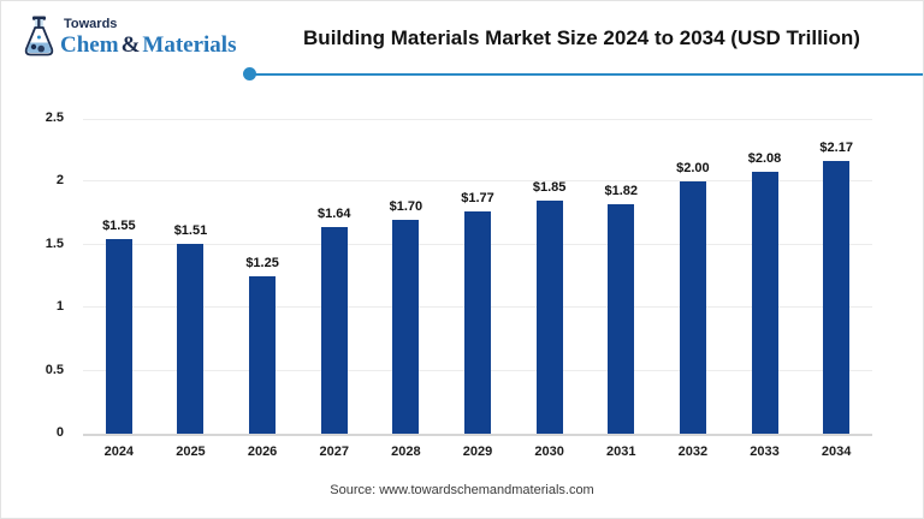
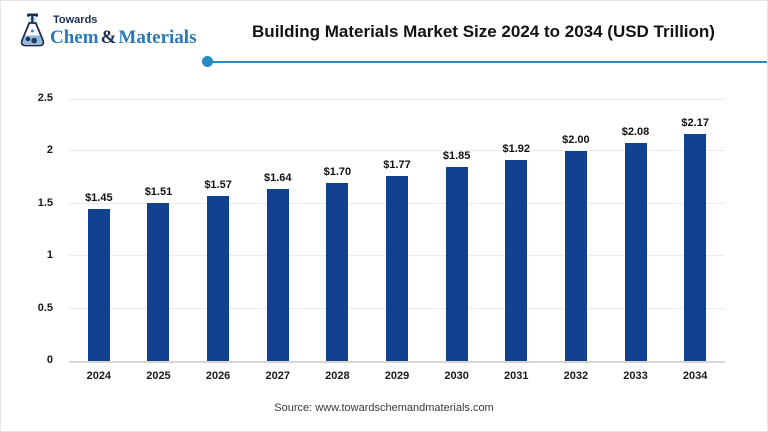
2024: $1.55 -> $1.45
2026: $1.25 -> $1.57
2031: $1.82 -> $1.92
